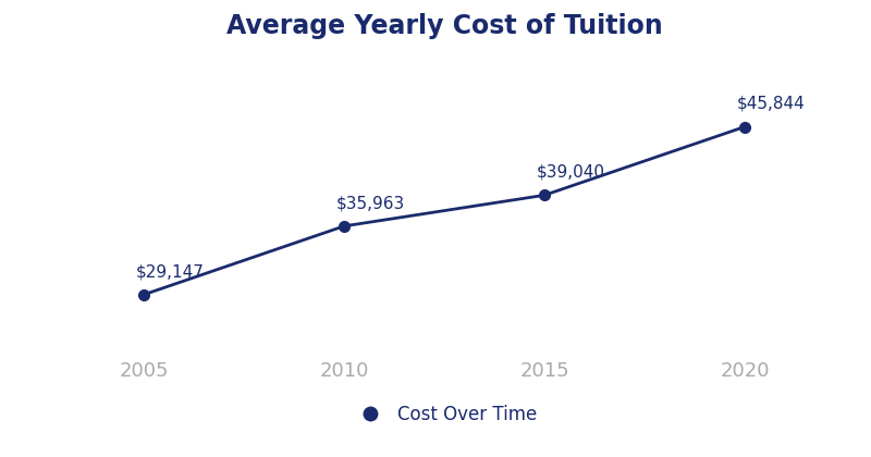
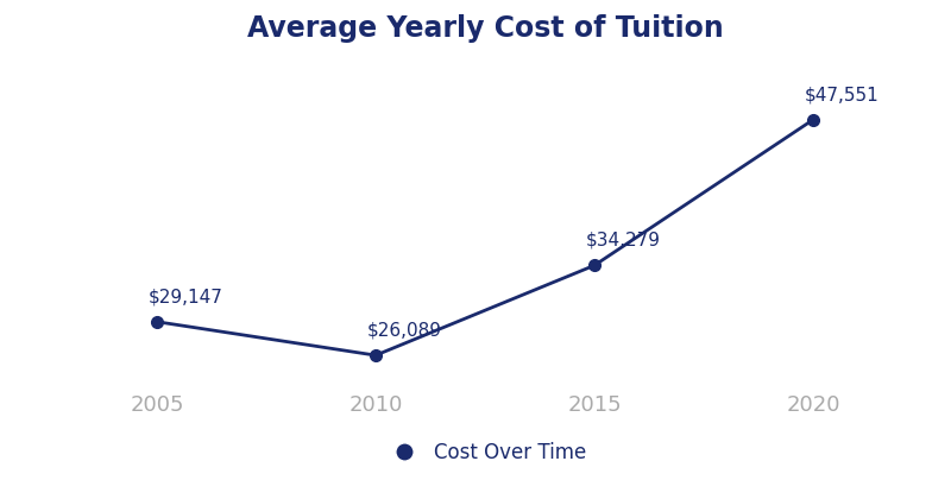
2010: $35,963 -> $26,089
2015: $39,040 -> $34,279
2020: $45,844 -> $47,551
